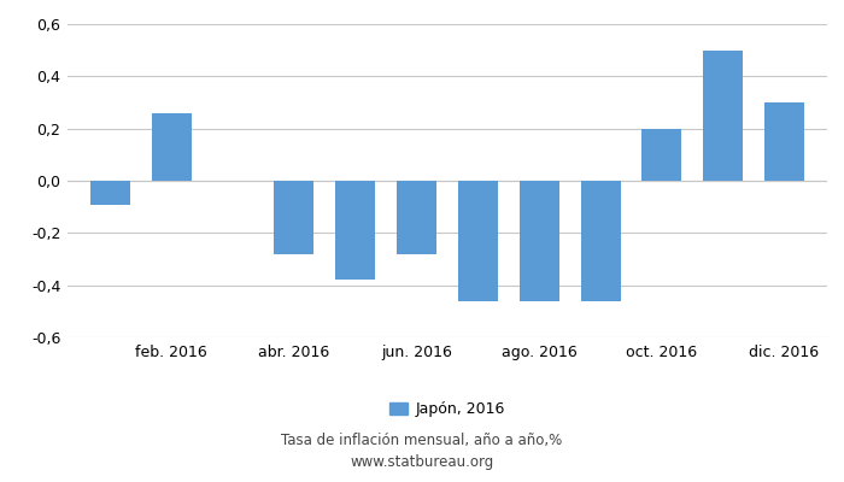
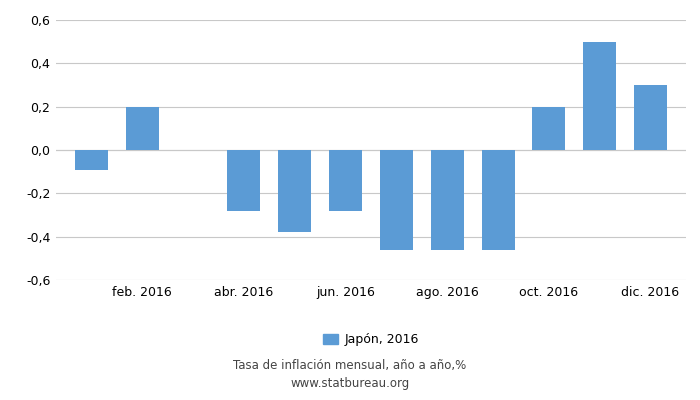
feb. 2016: 0,26 -> 0,20
